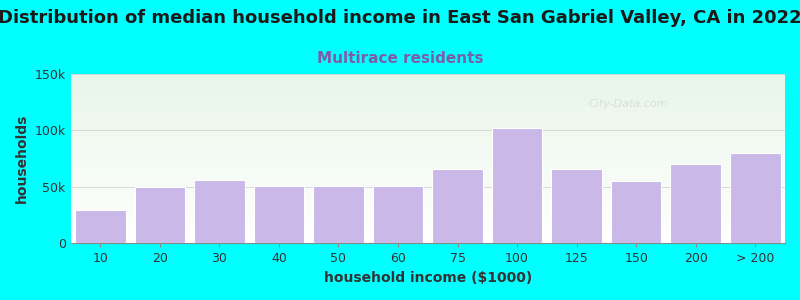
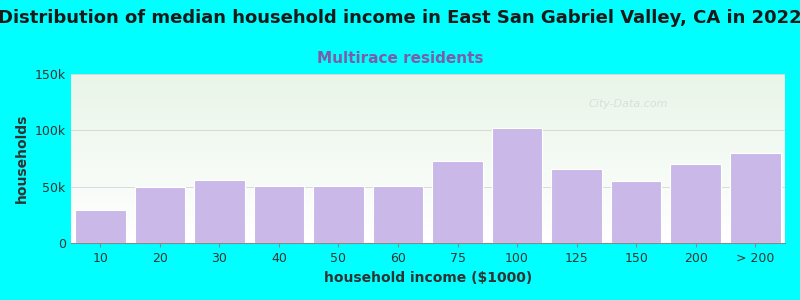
75: 66k -> 73k
